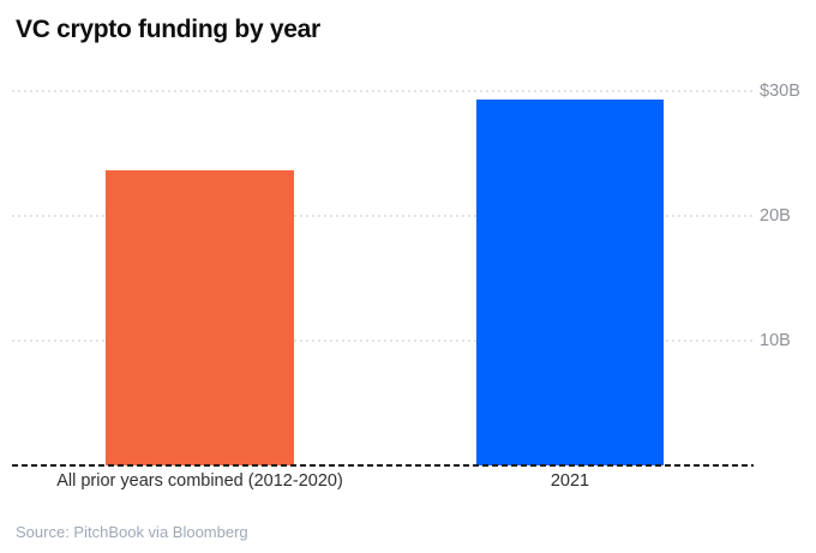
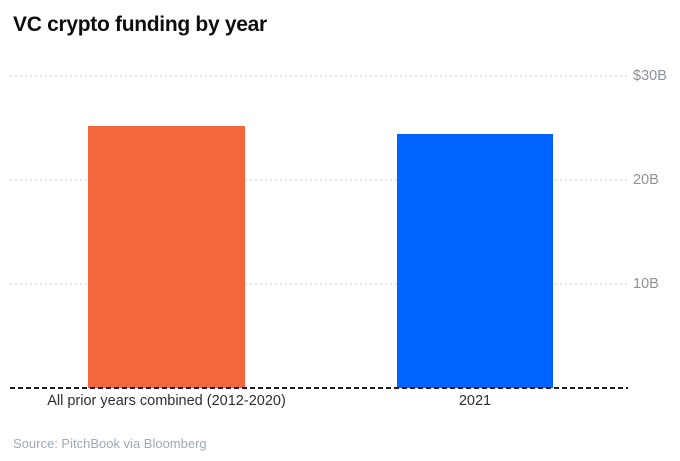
All prior years combined (2012-2020): $23.7B -> $25.2B
2021: $29.3B -> $24.4B
